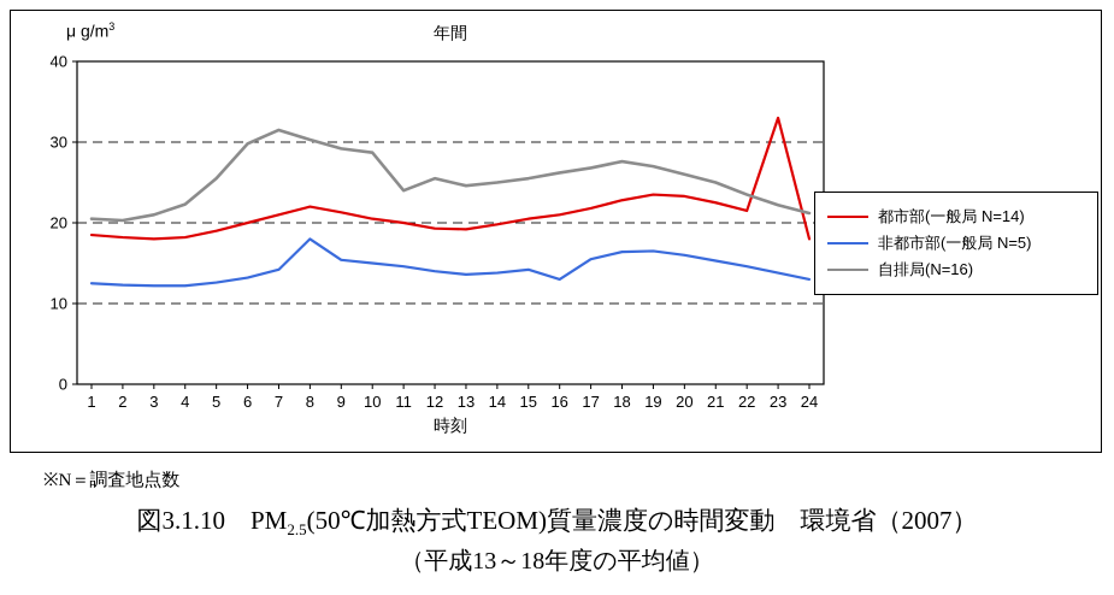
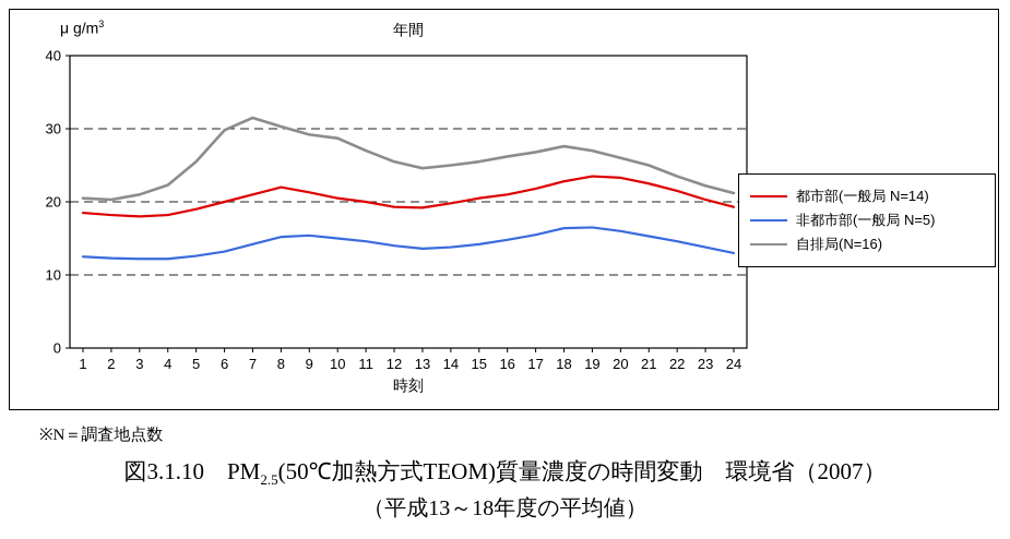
非都市部(一般局 N=5)/8: 18 -> 15
自排局(N=16)/11: 24 -> 27
非都市部(一般局 N=5)/16: 13 -> 15
都市部(一般局 N=14)/23: 33 -> 20
都市部(一般局 N=14)/24: 18 -> 19
